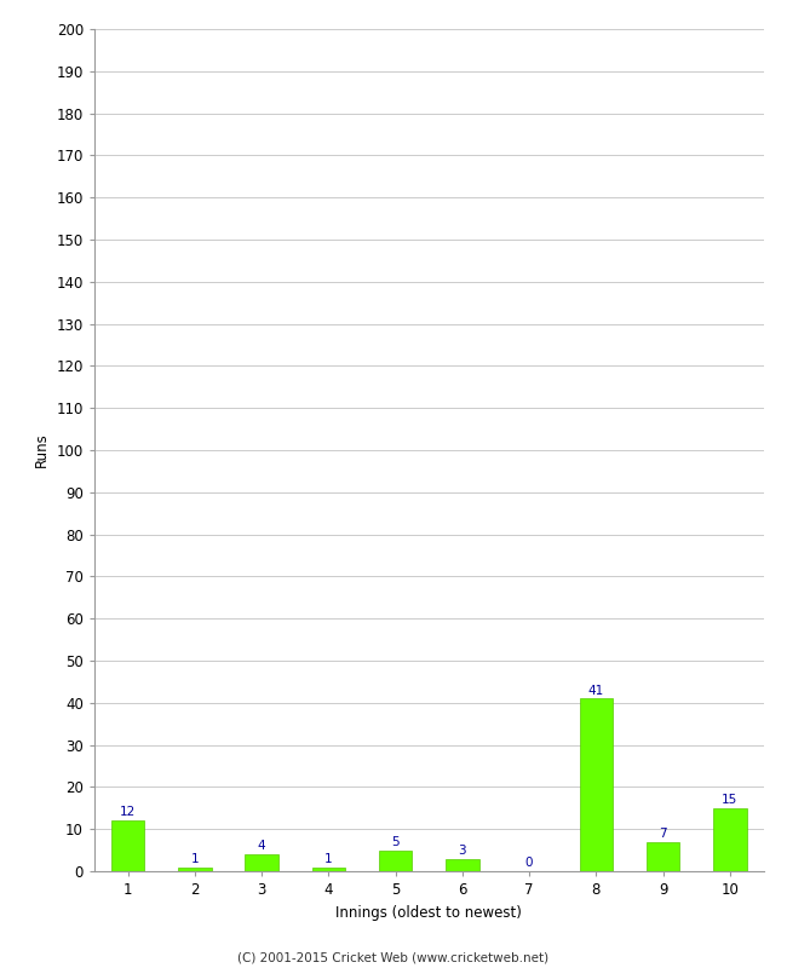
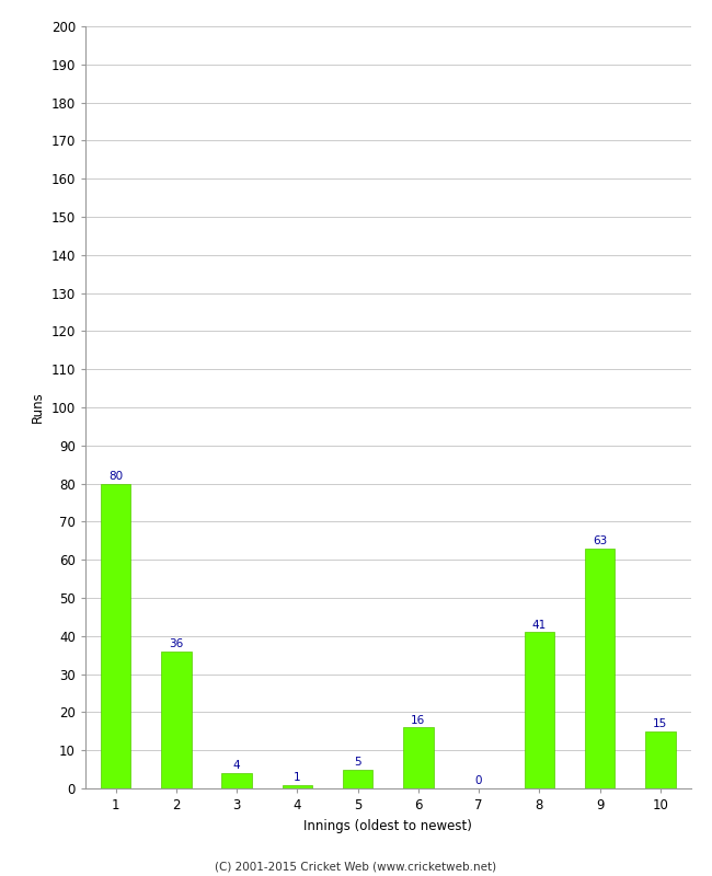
1: 12 -> 80
2: 1 -> 36
6: 3 -> 16
9: 7 -> 63
